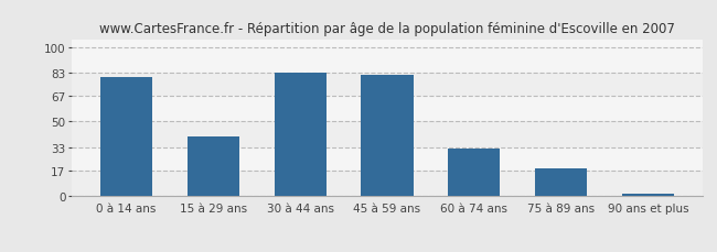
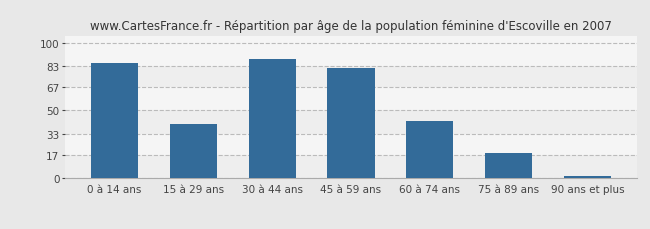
0 à 14 ans: 80 -> 85
30 à 44 ans: 83 -> 88
60 à 74 ans: 32 -> 42
